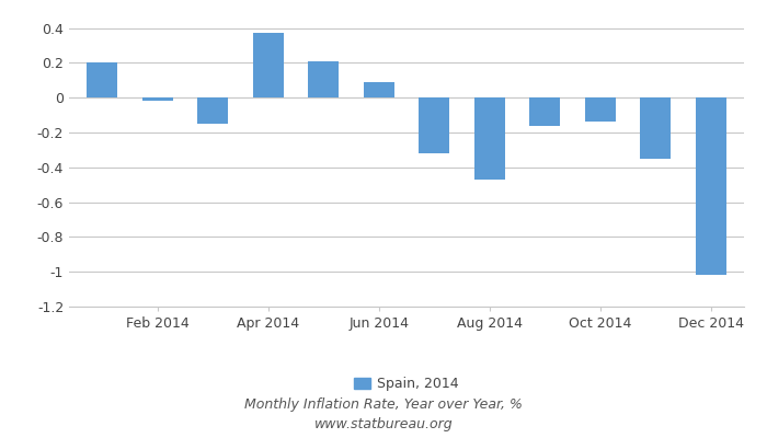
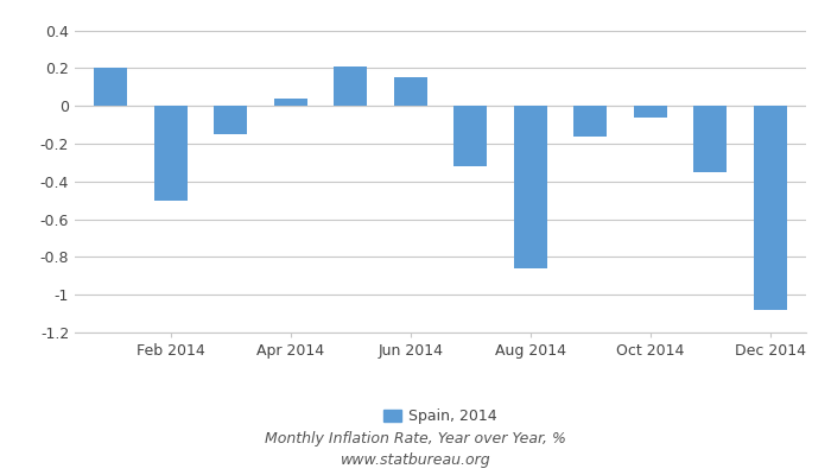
Feb 2014: -0.02 -> -0.50
Apr 2014: 0.37 -> 0.04
Jun 2014: 0.09 -> 0.15
Aug 2014: -0.47 -> -0.86
Oct 2014: -0.14 -> -0.06
Dec 2014: -1.02 -> -1.08
